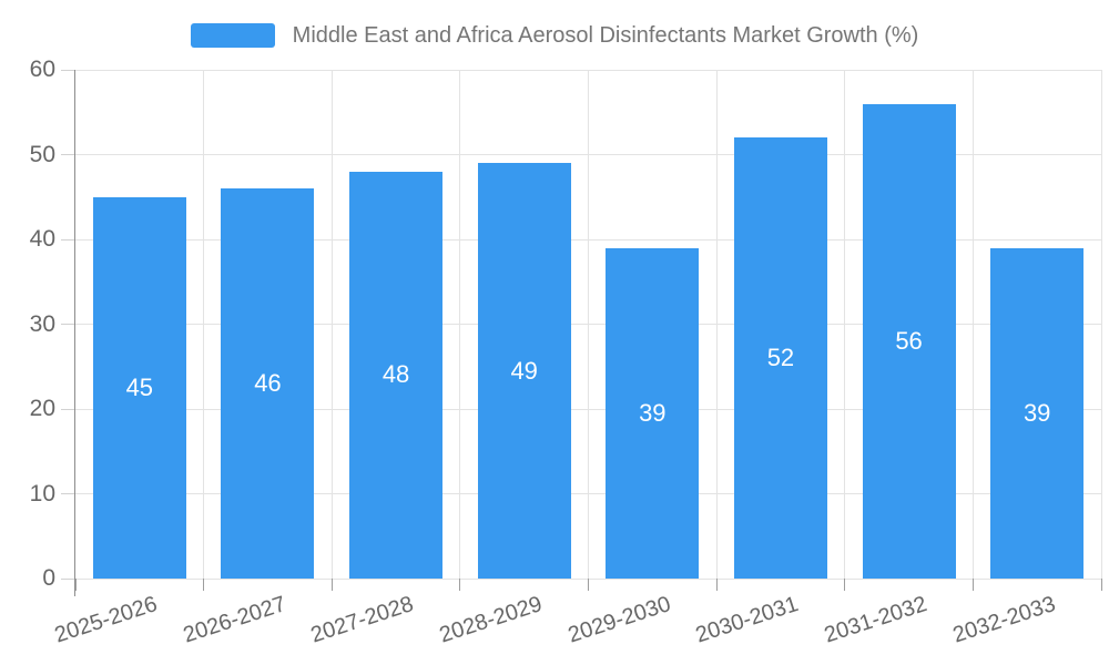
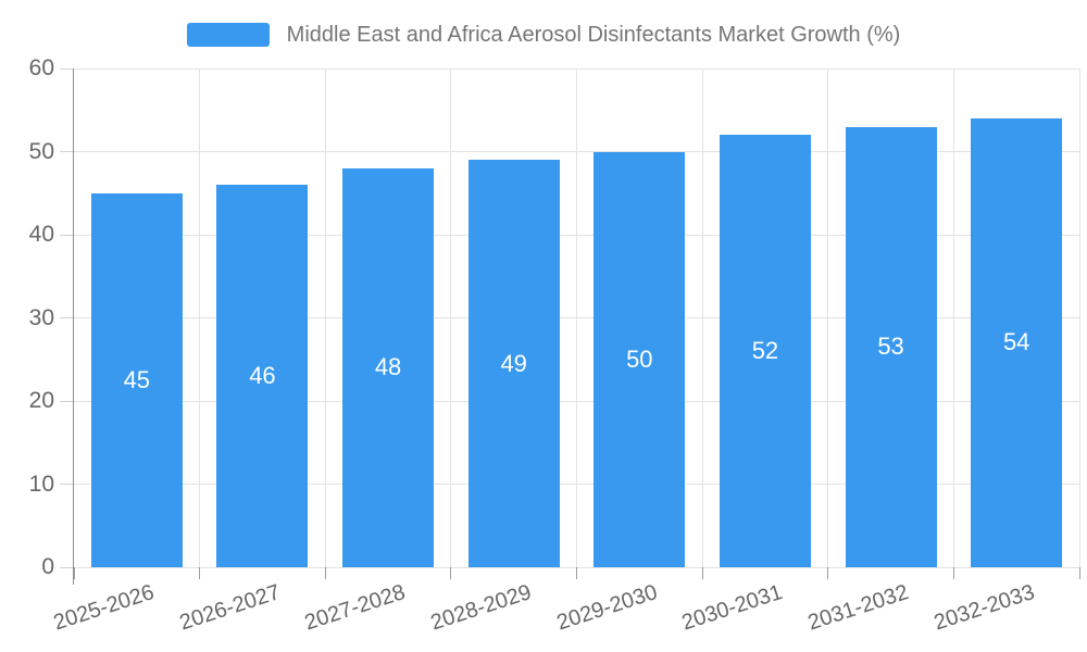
2029-2030: 39 -> 50
2031-2032: 56 -> 53
2032-2033: 39 -> 54
